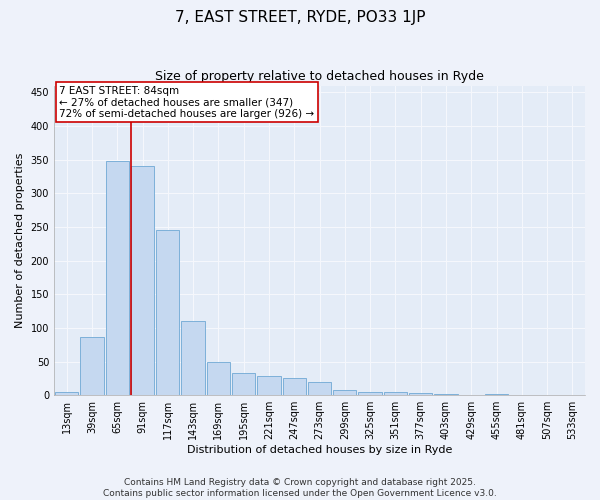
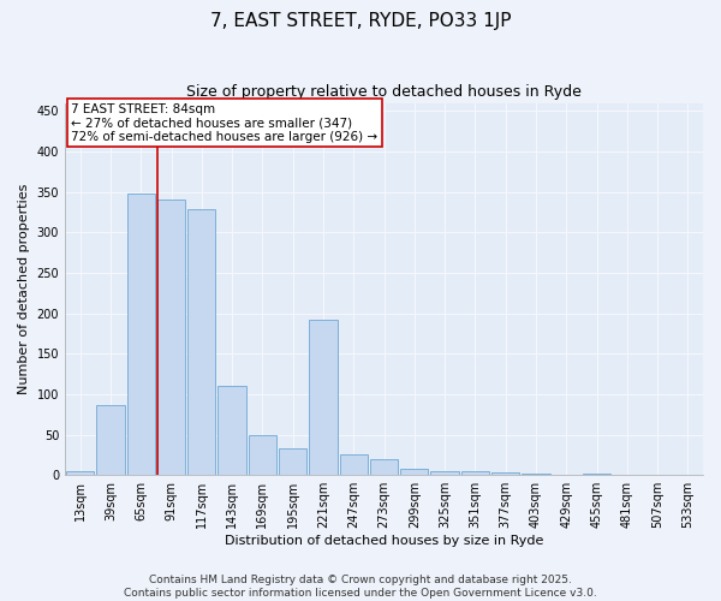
117sqm: 245 -> 328
221sqm: 28 -> 192
